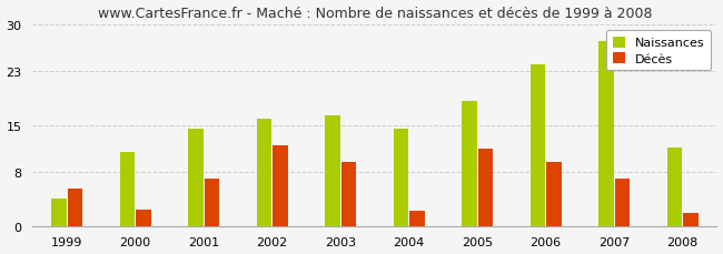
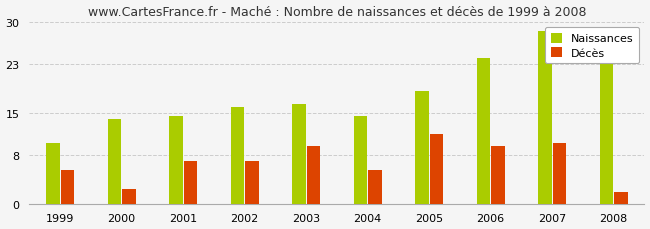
Naissances/1999: 4.0 -> 10.0
Naissances/2000: 11.0 -> 14.0
Décès/2002: 12.0 -> 7.0
Décès/2004: 2.2 -> 5.5
Naissances/2007: 27.4 -> 28.5
Décès/2007: 7.0 -> 10.0
Naissances/2008: 11.6 -> 23.5
